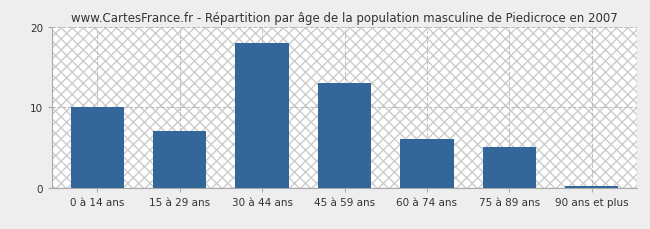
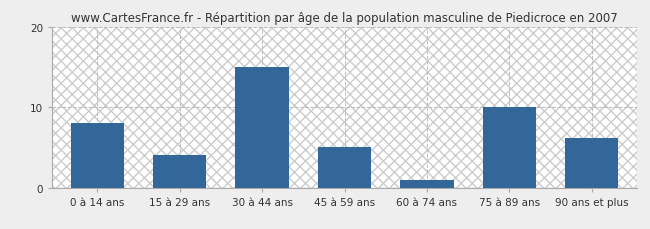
0 à 14 ans: 10.0 -> 8.0
15 à 29 ans: 7.0 -> 4.0
30 à 44 ans: 18.0 -> 15.0
45 à 59 ans: 13.0 -> 5.0
60 à 74 ans: 6.0 -> 1.0
75 à 89 ans: 5.0 -> 10.0
90 ans et plus: 0.2 -> 6.2
